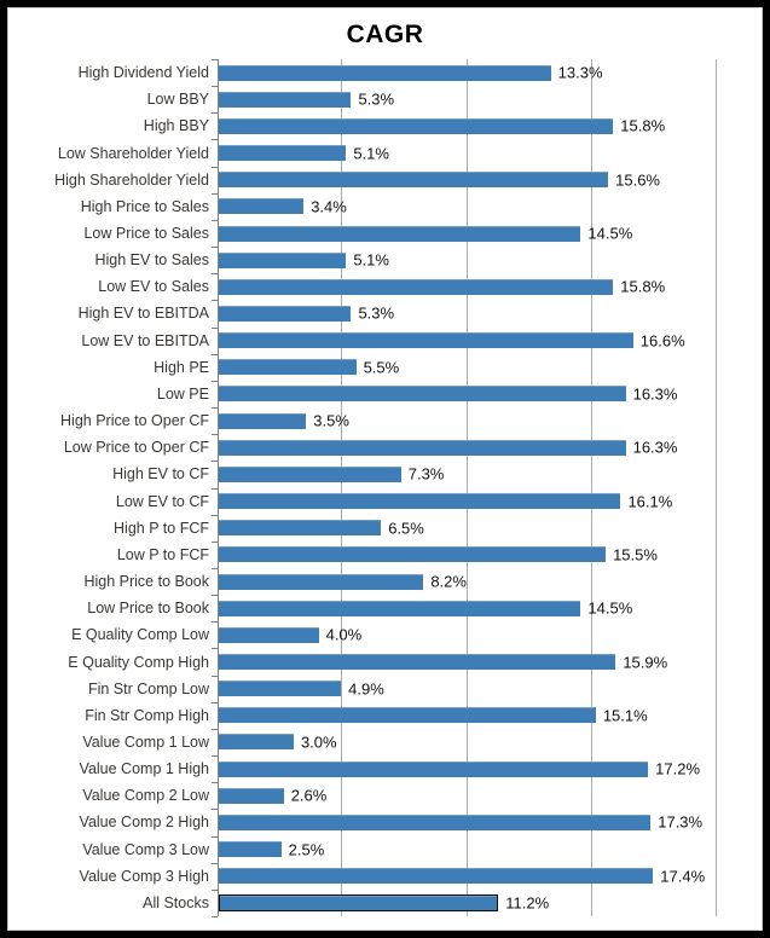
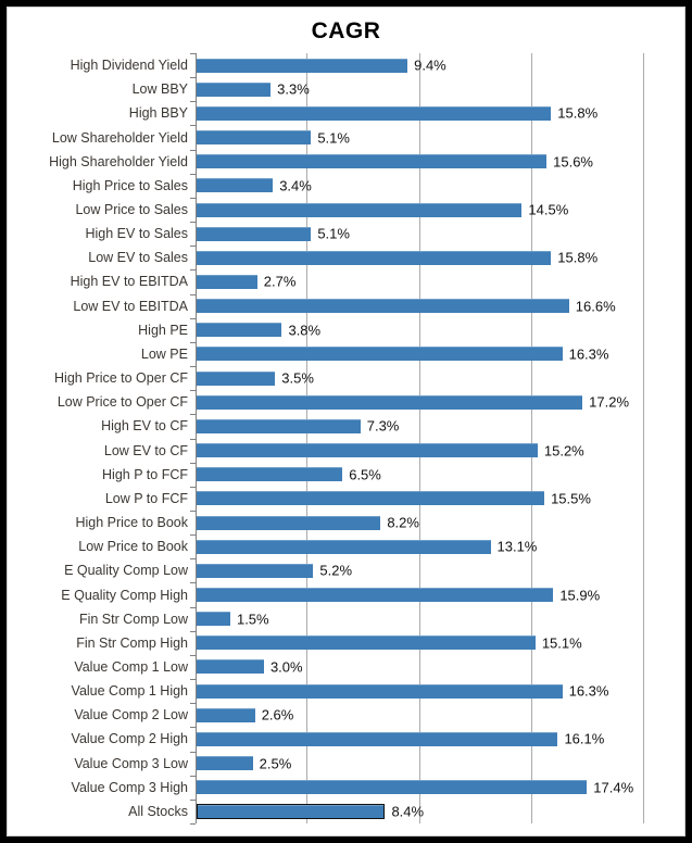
High Dividend Yield: 13.3% -> 9.4%
Low BBY: 5.3% -> 3.3%
High EV to EBITDA: 5.3% -> 2.7%
High PE: 5.5% -> 3.8%
Low Price to Oper CF: 16.3% -> 17.2%
Low EV to CF: 16.1% -> 15.2%
Low Price to Book: 14.5% -> 13.1%
E Quality Comp Low: 4.0% -> 5.2%
Fin Str Comp Low: 4.9% -> 1.5%
Value Comp 1 High: 17.2% -> 16.3%
Value Comp 2 High: 17.3% -> 16.1%
All Stocks: 11.2% -> 8.4%
